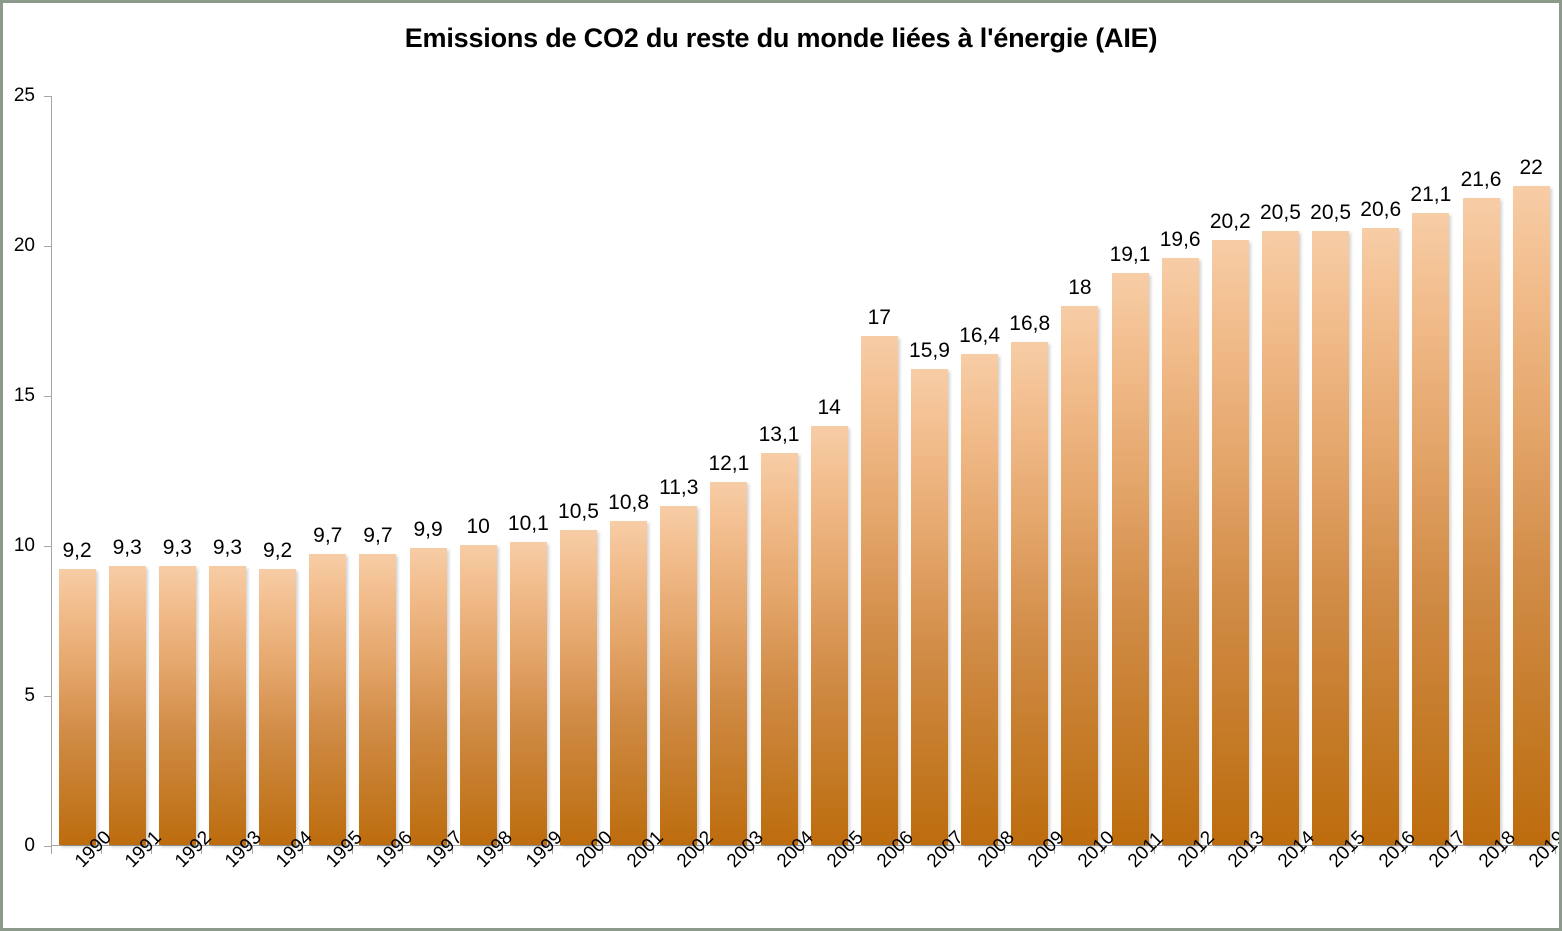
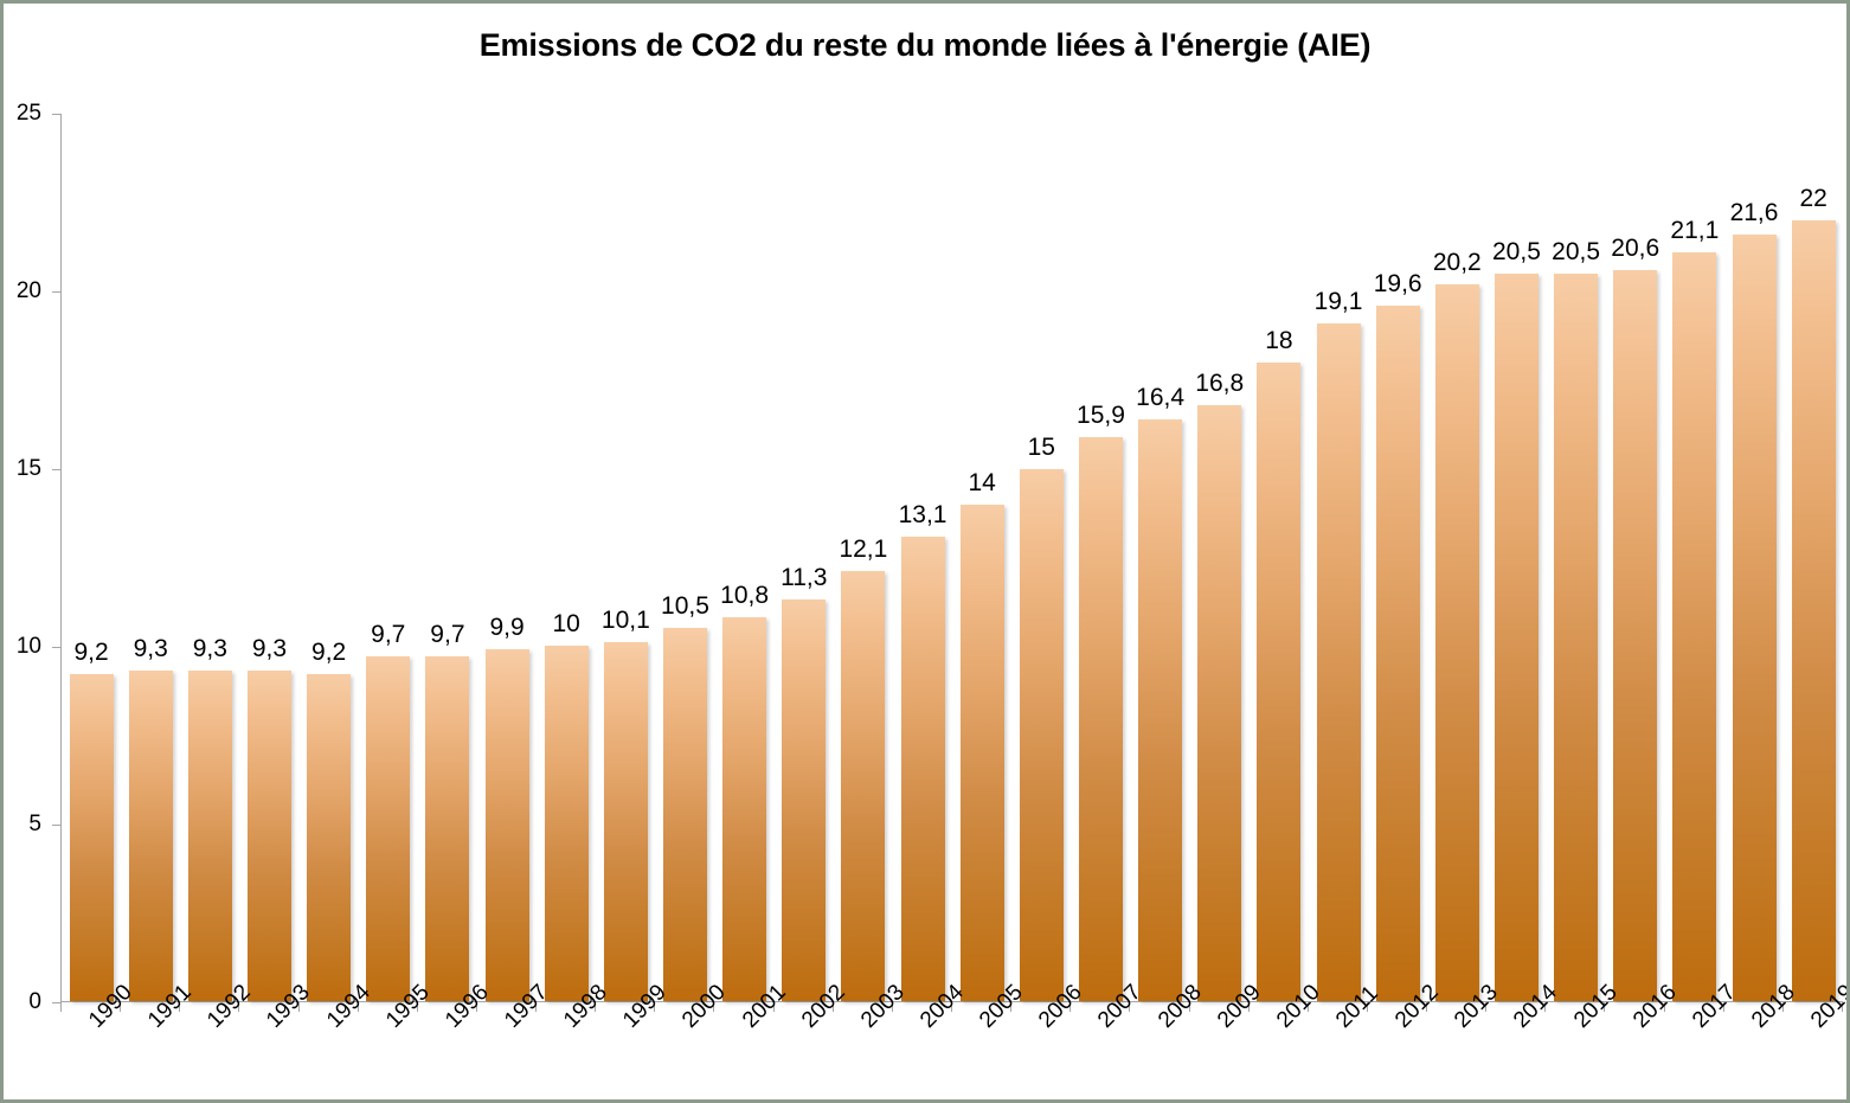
2006: 17 -> 15
